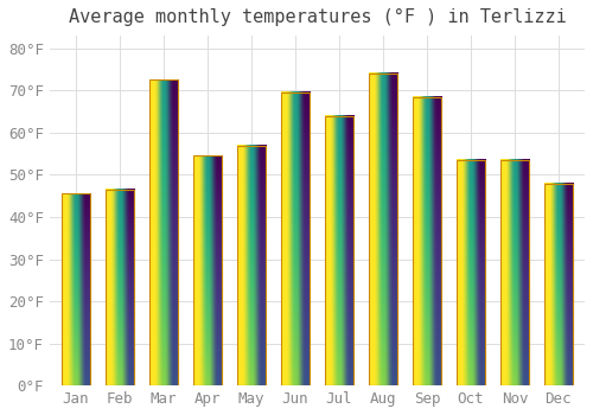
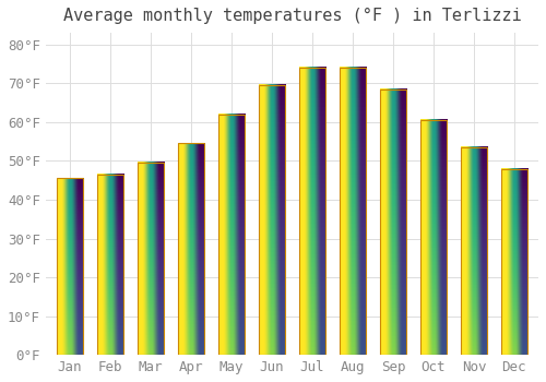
Mar: 72.5°F -> 49.5°F
May: 57.0°F -> 62.0°F
Jul: 64.0°F -> 74.0°F
Oct: 53.5°F -> 60.5°F
